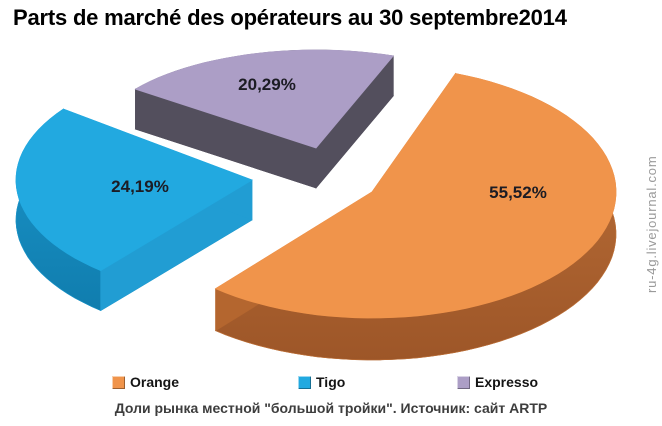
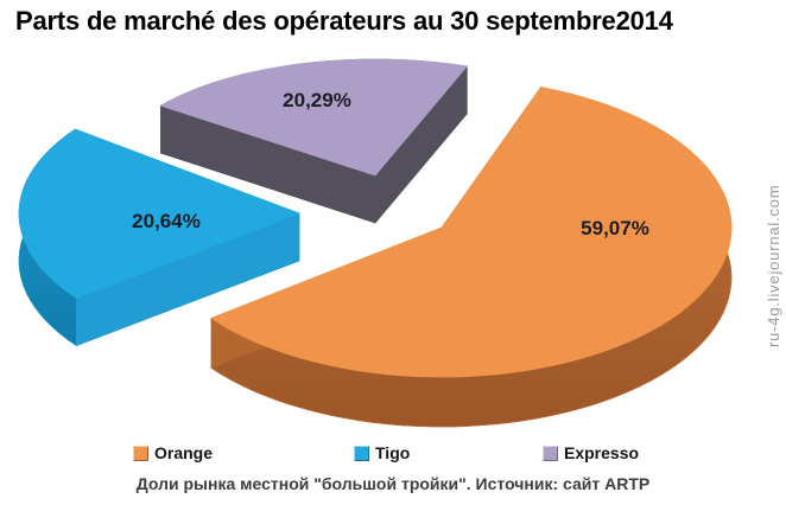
Orange: 55,52% -> 59,07%
Tigo: 24,19% -> 20,64%
